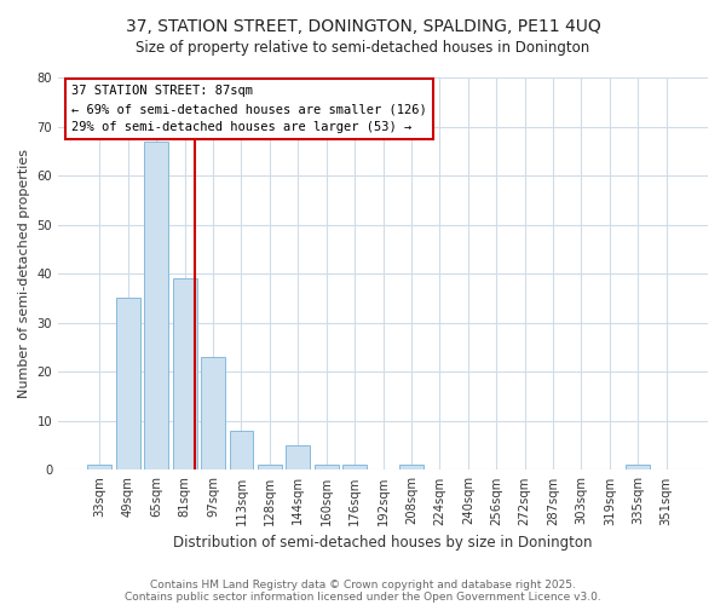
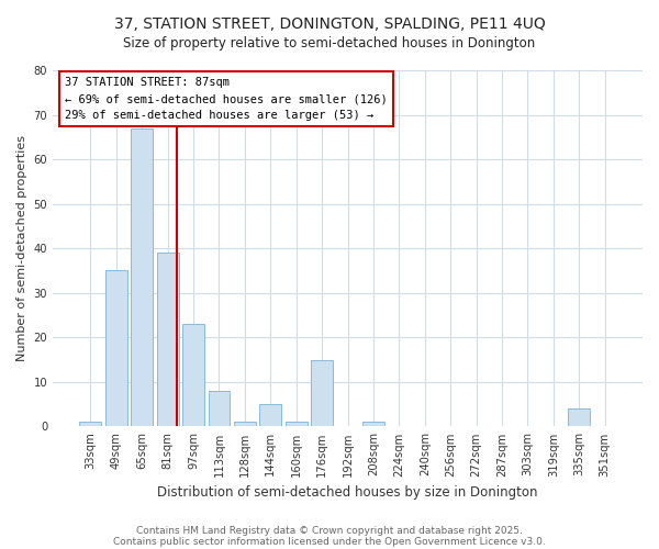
176sqm: 1 -> 15
335sqm: 1 -> 4
